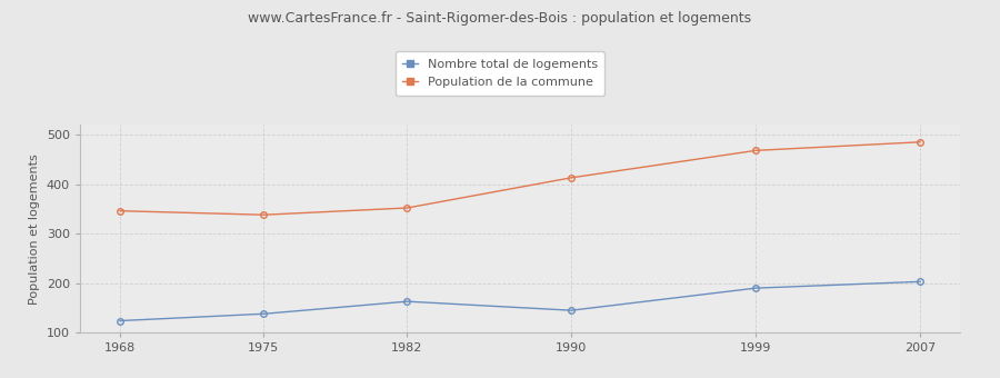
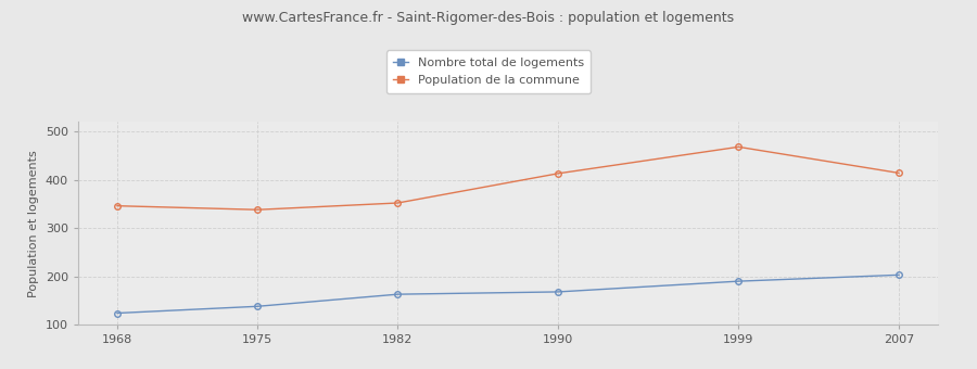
Nombre total de logements/1990: 145 -> 168
Population de la commune/2007: 485 -> 414
